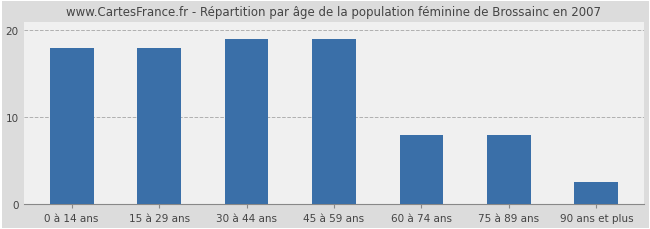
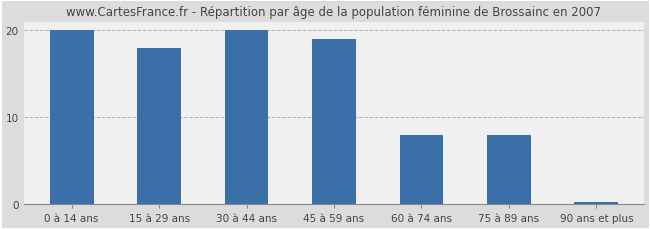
0 à 14 ans: 18.0 -> 20.0
30 à 44 ans: 19.0 -> 20.0
90 ans et plus: 2.6 -> 0.3
